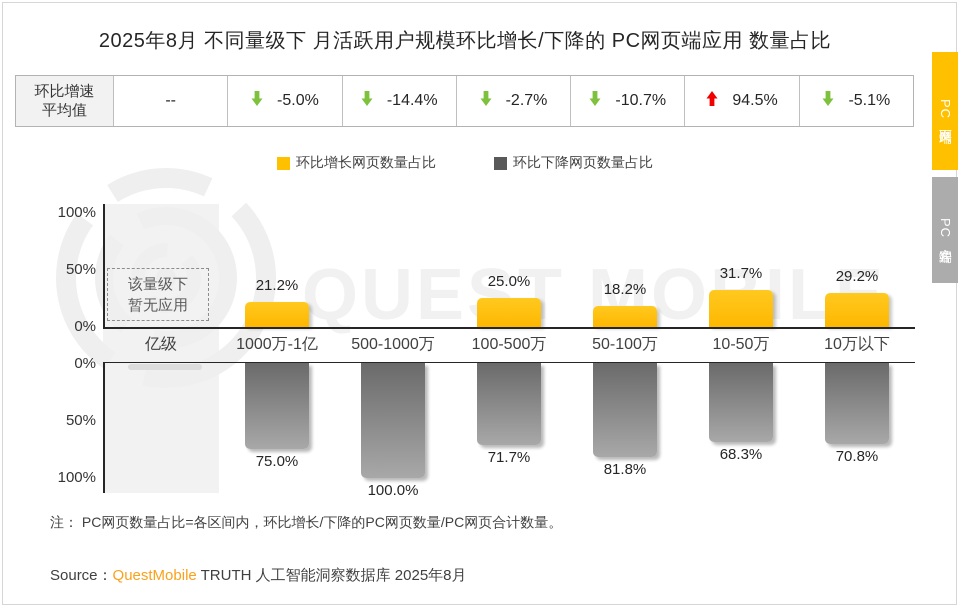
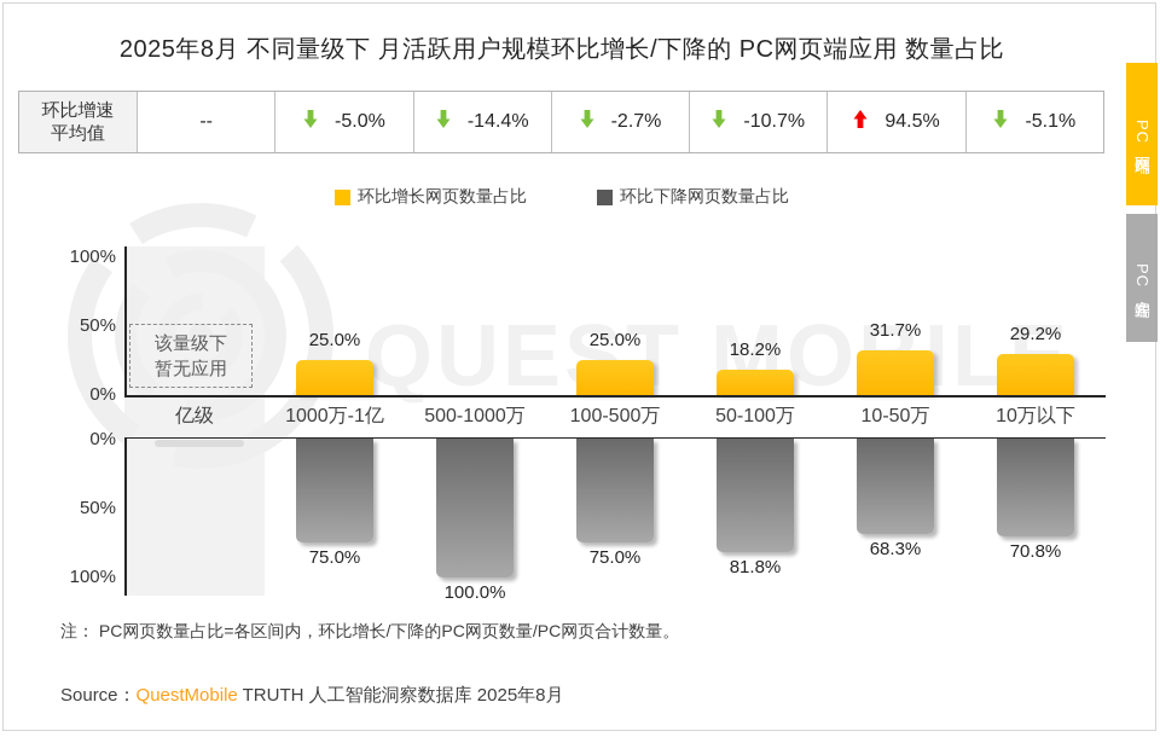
环比增长网页数量占比/1000万-1亿: 21.2% -> 25.0%
环比下降网页数量占比/100-500万: 71.7% -> 75.0%
